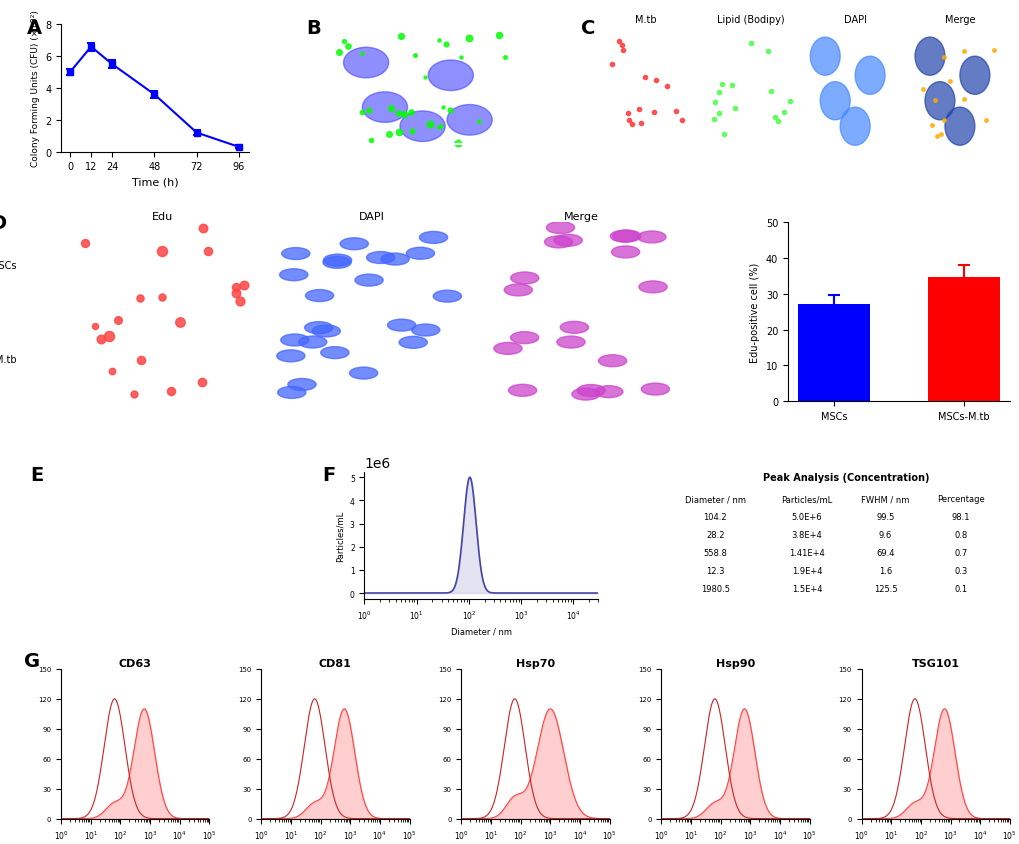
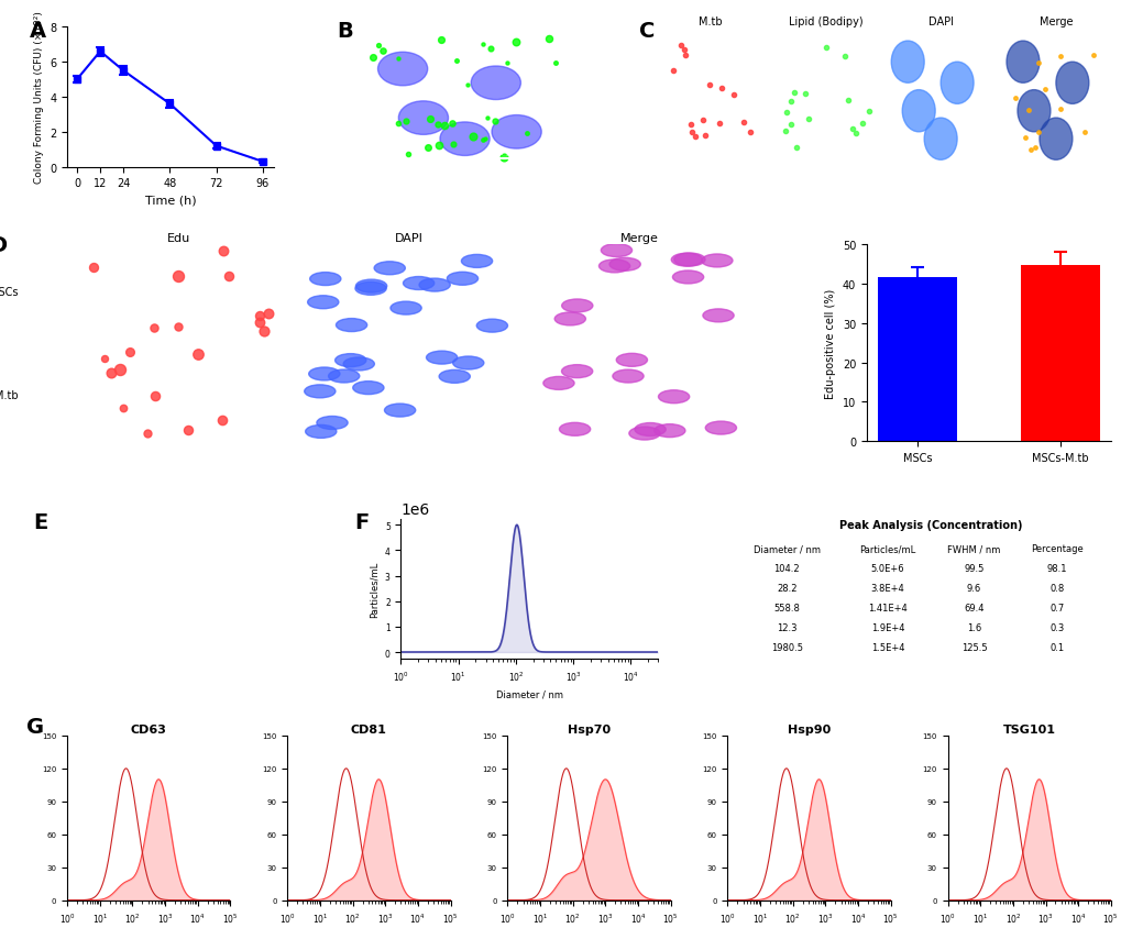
MSCs: 27.0 -> 41.5
MSCs-M.tb: 34.5 -> 44.5
